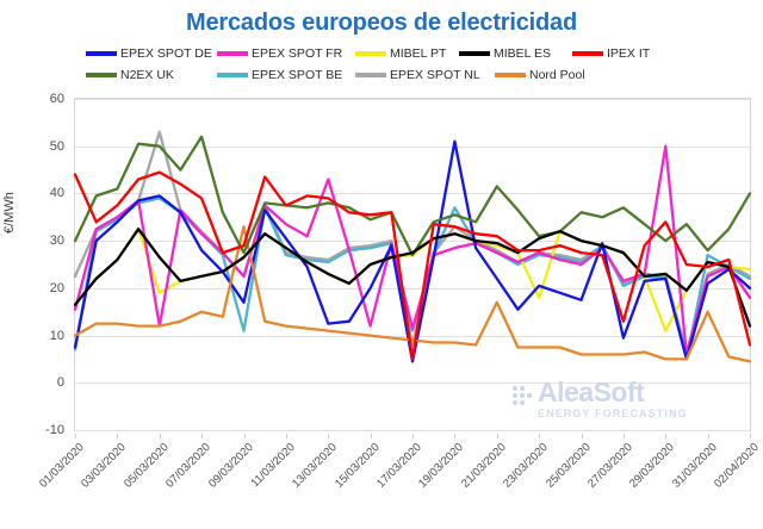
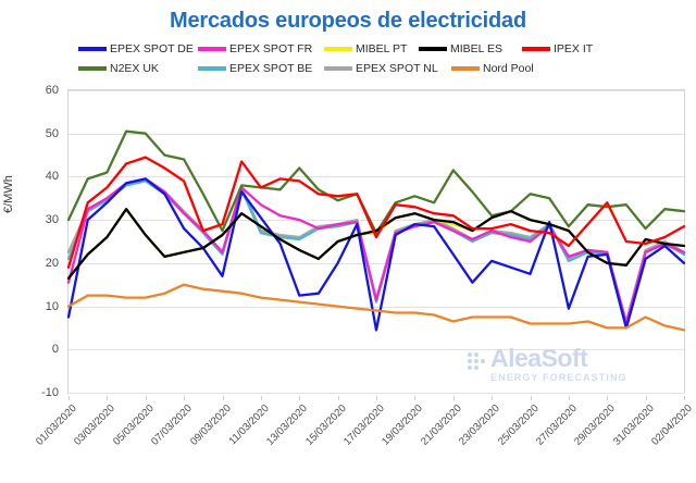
IPEX IT/01/03/2020: 44 -> 19
EPEX SPOT BE/01/03/2020: 7 -> 21
EPEX SPOT FR/05/03/2020: 12 -> 40
MIBEL PT/05/03/2020: 19 -> 26
EPEX SPOT NL/05/03/2020: 53 -> 40
N2EX UK/07/03/2020: 52 -> 44
EPEX SPOT BE/09/03/2020: 11 -> 22
Nord Pool/09/03/2020: 33 -> 14
EPEX SPOT FR/13/03/2020: 43 -> 30
N2EX UK/13/03/2020: 38 -> 42
EPEX SPOT FR/15/03/2020: 12 -> 29
IPEX IT/17/03/2020: 5 -> 26
EPEX SPOT NL/17/03/2020: 8 -> 12
EPEX SPOT DE/19/03/2020: 51 -> 29
EPEX SPOT BE/19/03/2020: 37 -> 28
EPEX SPOT NL/19/03/2020: 33 -> 29
Nord Pool/21/03/2020: 17 -> 6
MIBEL PT/23/03/2020: 18 -> 30
IPEX IT/27/03/2020: 13 -> 24
N2EX UK/27/03/2020: 37 -> 28
EPEX SPOT FR/29/03/2020: 50 -> 22
MIBEL PT/29/03/2020: 11 -> 20
MIBEL ES/29/03/2020: 23 -> 20
N2EX UK/29/03/2020: 30 -> 33
EPEX SPOT BE/31/03/2020: 27 -> 22
Nord Pool/31/03/2020: 15 -> 8
EPEX SPOT FR/02/04/2020: 18 -> 22
MIBEL ES/02/04/2020: 12 -> 24
IPEX IT/02/04/2020: 8 -> 28
N2EX UK/02/04/2020: 40 -> 32
